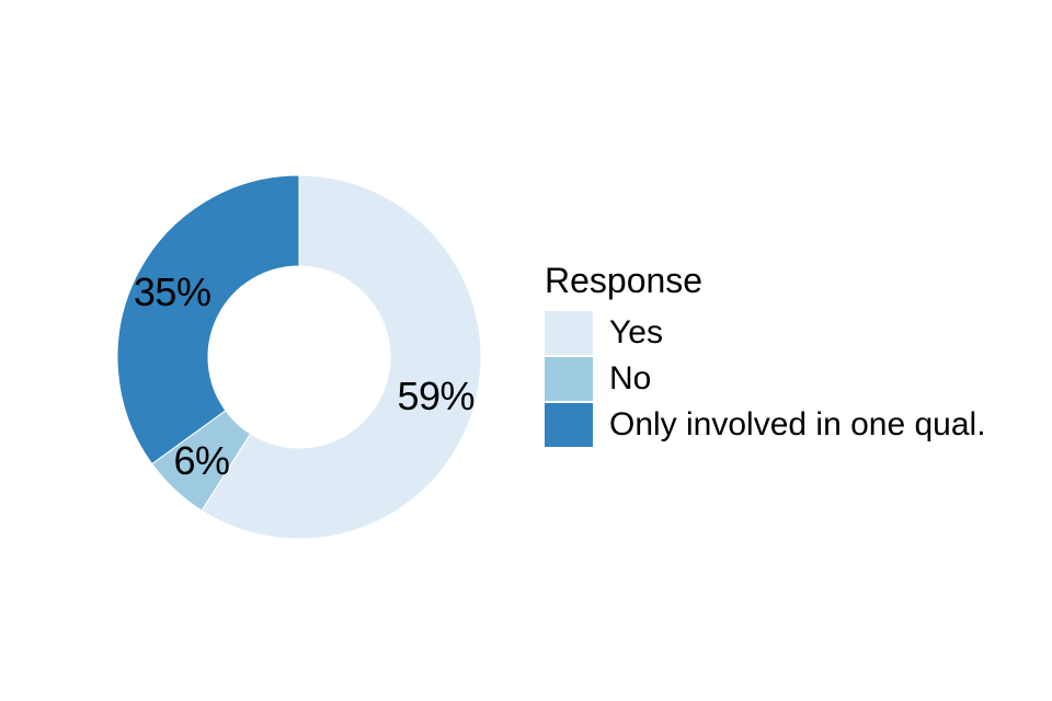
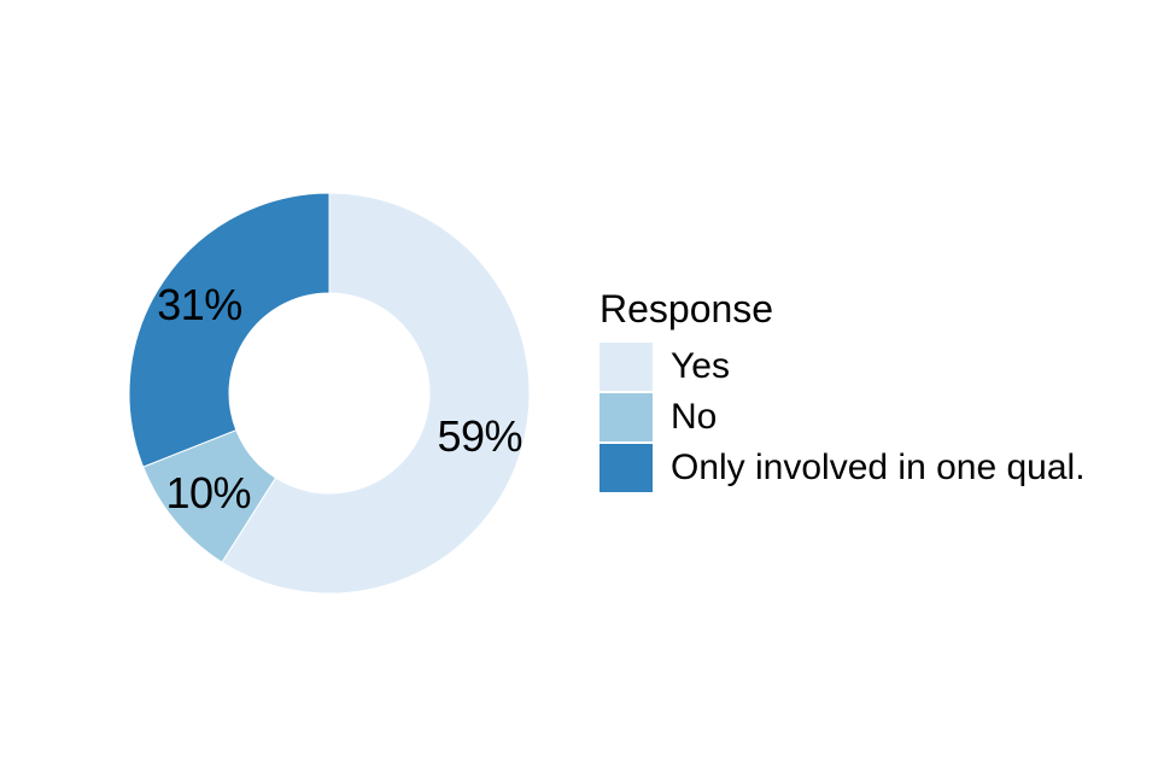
No: 6% -> 10%
Only involved in one qual.: 35% -> 31%
